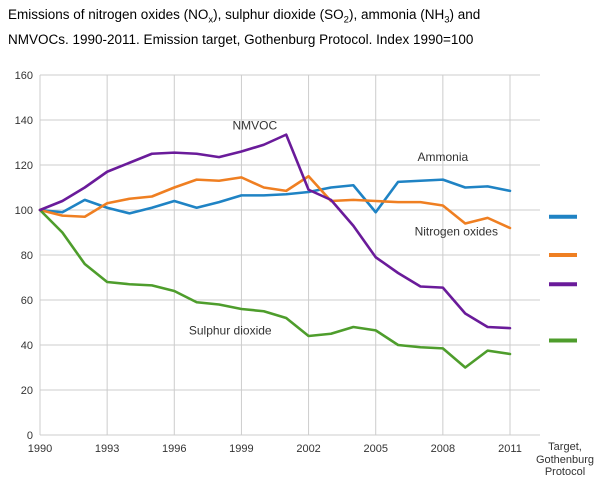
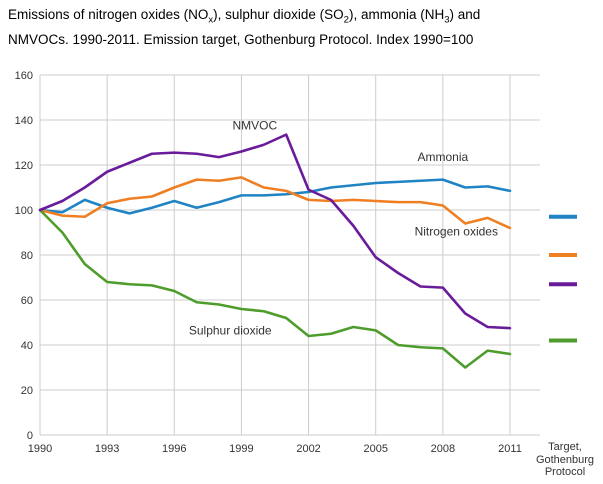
Nitrogen oxides/2002: 115 -> 104
Ammonia/2005: 99 -> 112
